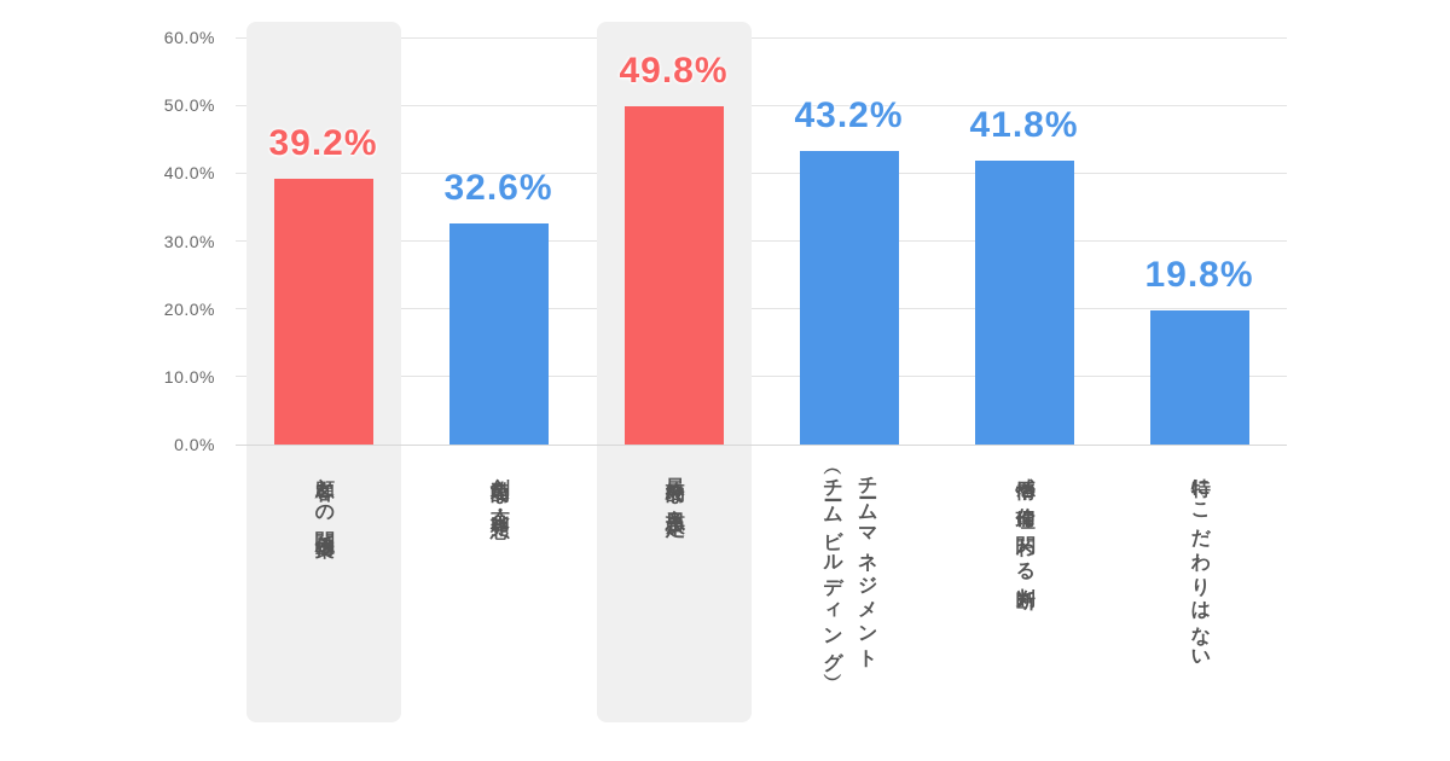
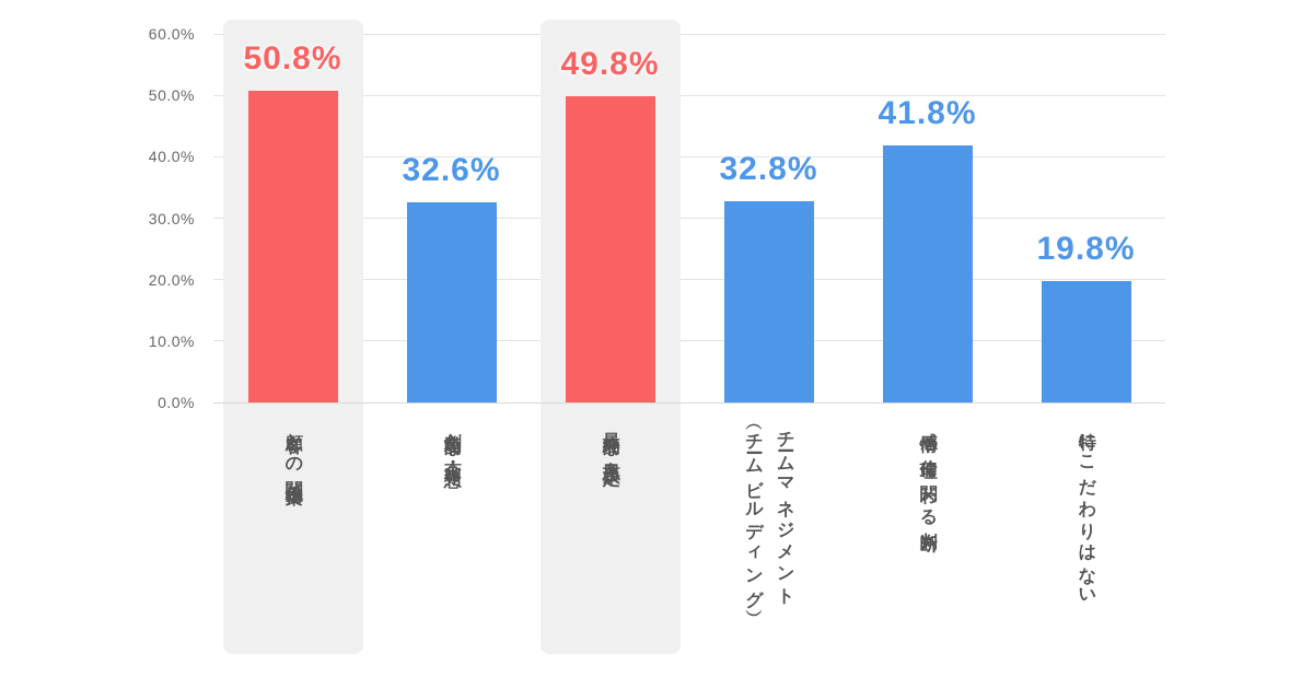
顧客との関係構築: 39.2% -> 50.8%
チームマネジメント （チームビルディング）: 43.2% -> 32.8%
